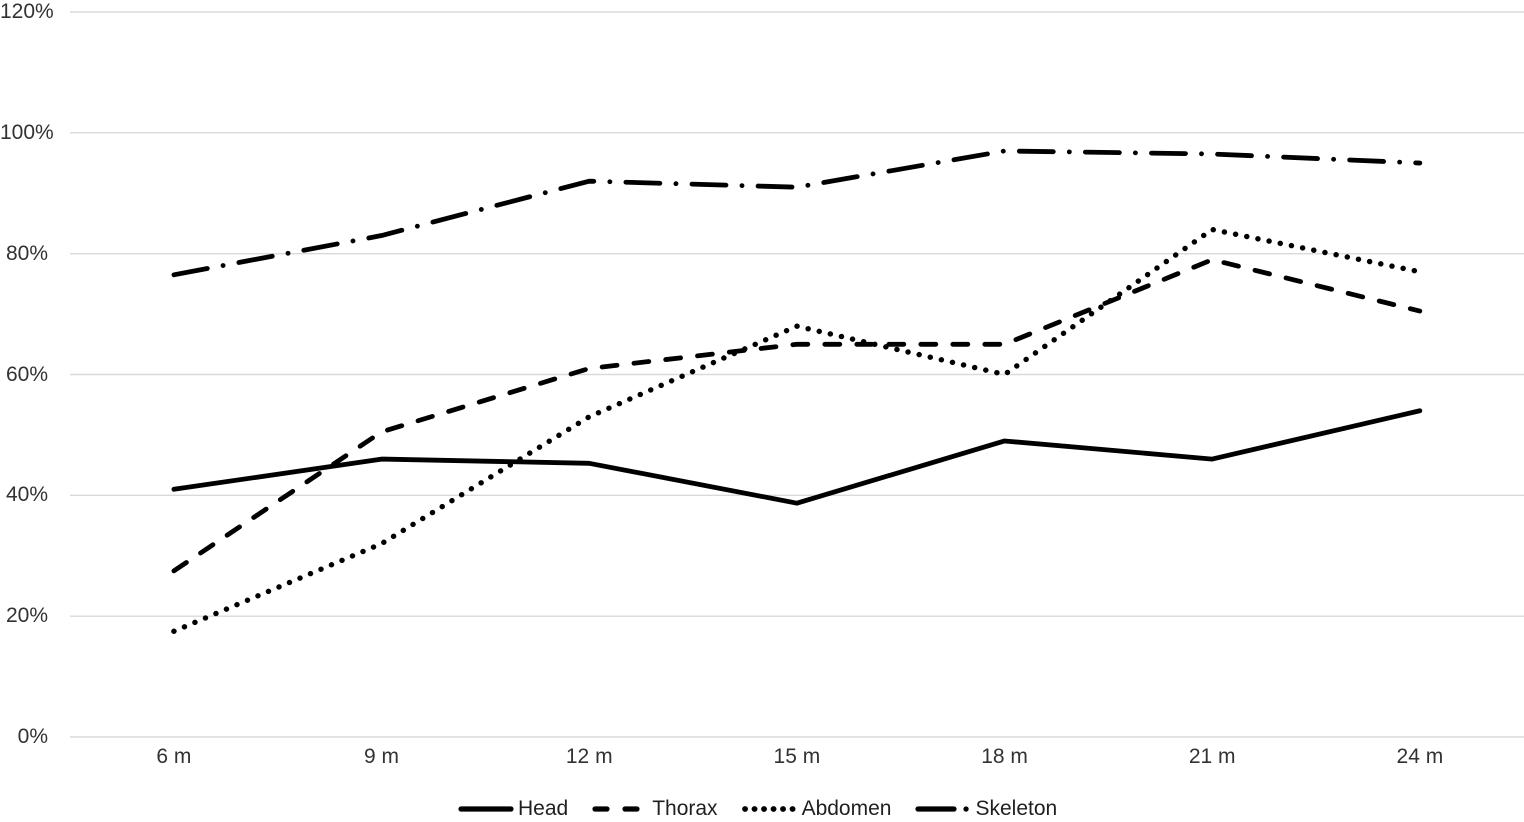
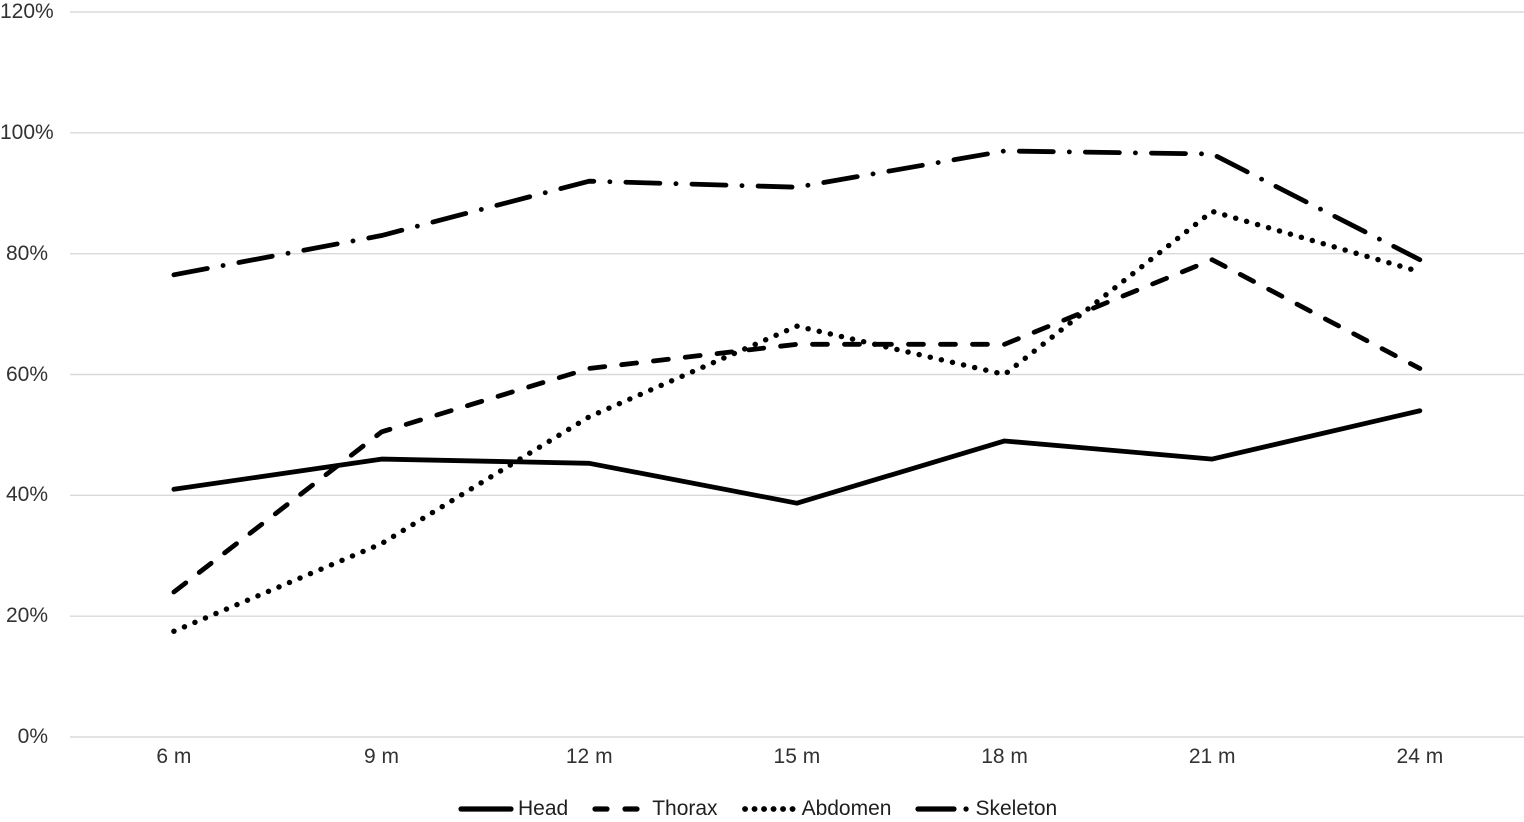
Thorax/6 m: 28% -> 24%
Abdomen/21 m: 84% -> 87%
Thorax/24 m: 70% -> 61%
Skeleton/24 m: 95% -> 79%
